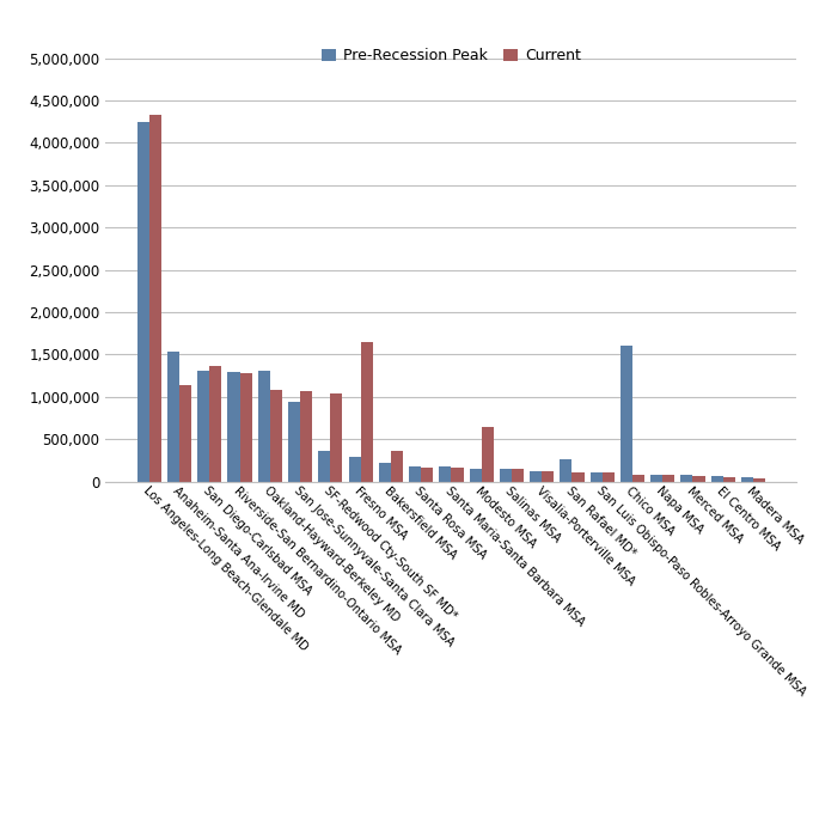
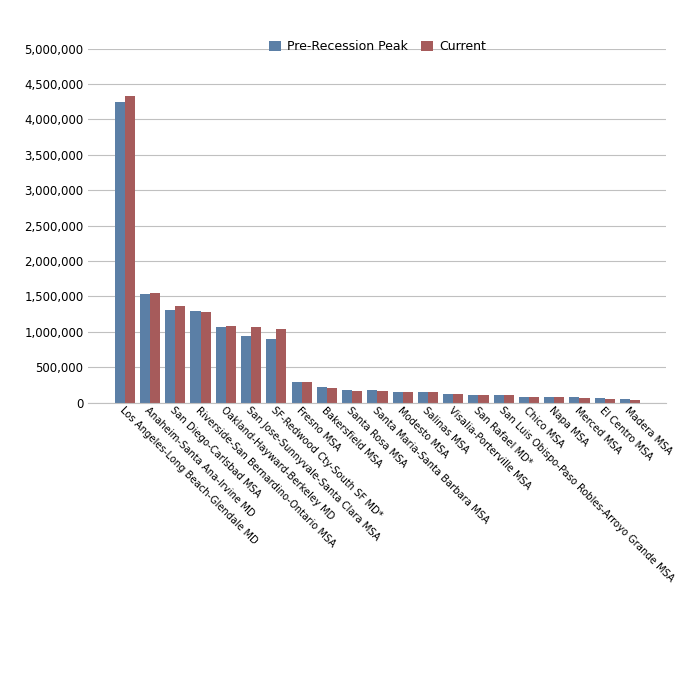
Current/Anaheim-Santa Ana-Irvine MD: 1,140,000 -> 1,540,000
Pre-Recession Peak/Oakland-Hayward-Berkeley MD: 1,300,000 -> 1,060,000
Pre-Recession Peak/SF-Redwood Cty-South SF MD*: 360,000 -> 900,000
Current/Fresno MSA: 1,640,000 -> 290,000
Current/Bakersfield MSA: 360,000 -> 200,000
Current/Modesto MSA: 640,000 -> 140,000
Pre-Recession Peak/San Rafael MD*: 260,000 -> 110,000
Pre-Recession Peak/Chico MSA: 1,600,000 -> 80,000
